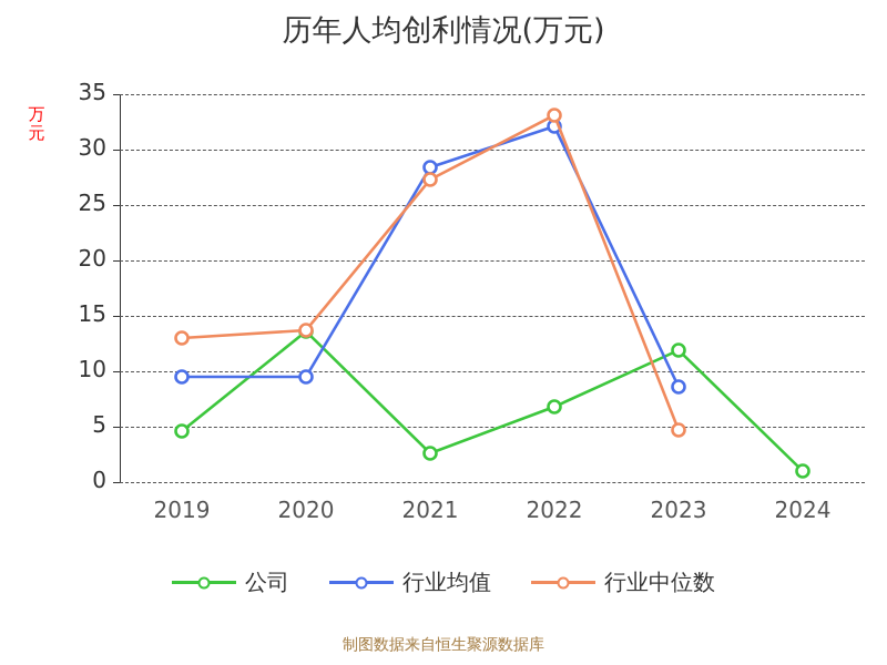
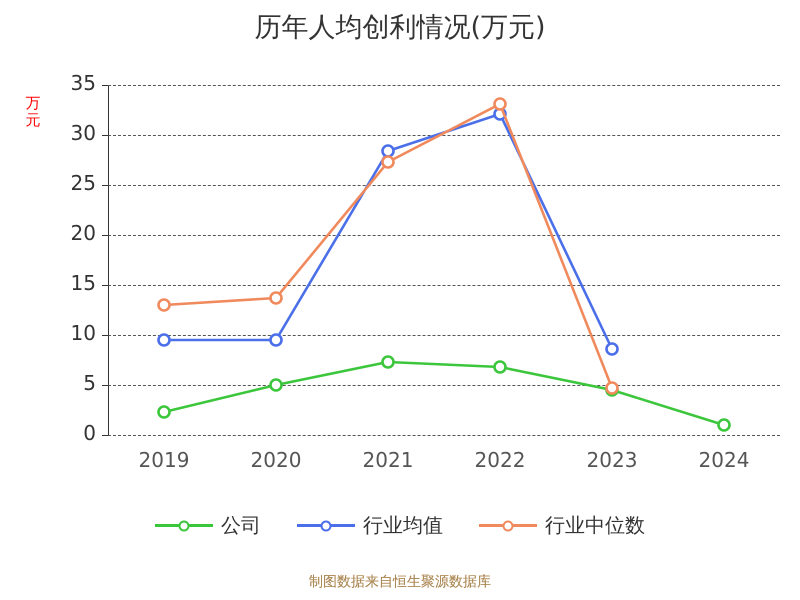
公司/2019: 4.6 -> 2.3
公司/2020: 13.6 -> 5.0
公司/2021: 2.6 -> 7.3
公司/2023: 11.9 -> 4.5
